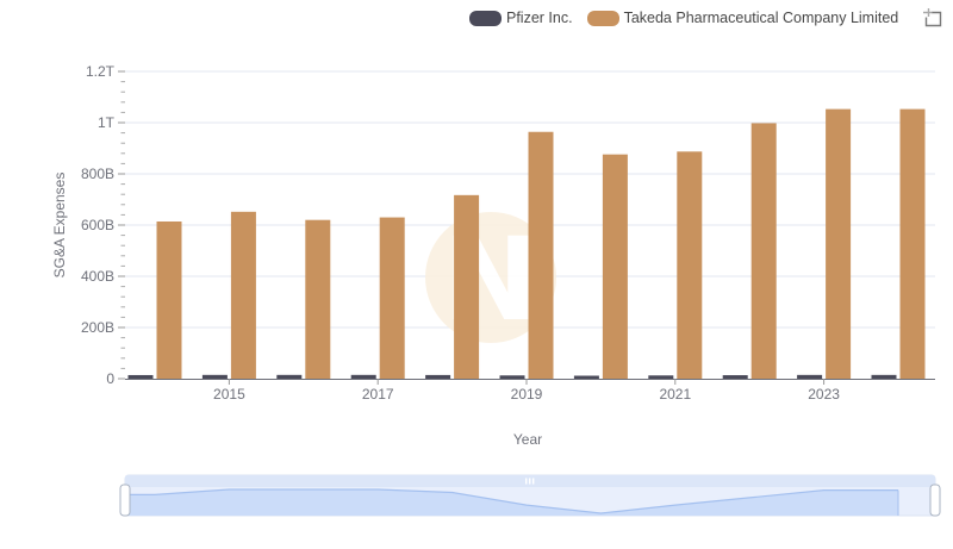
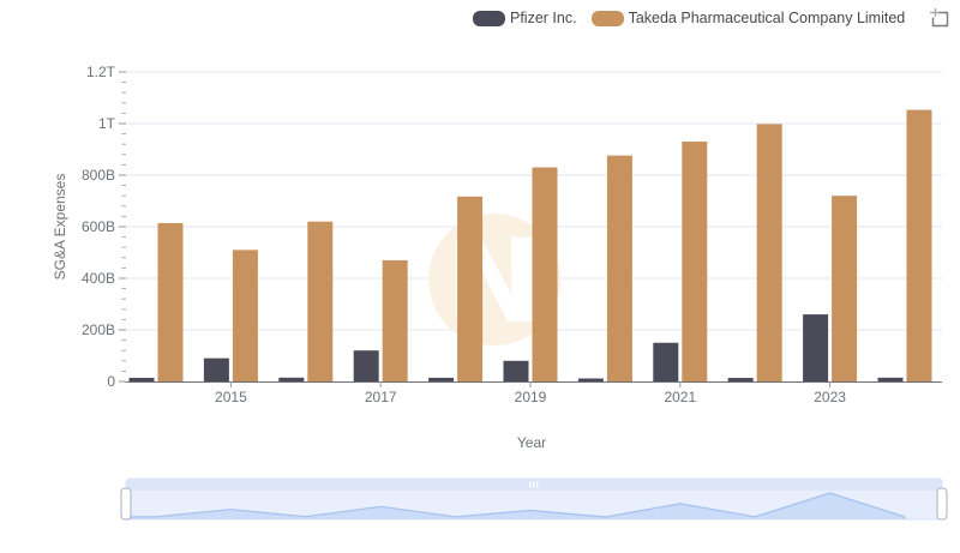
Pfizer Inc./2015: 10B -> 90B
Takeda Pharmaceutical Company Limited/2015: 650B -> 510B
Pfizer Inc./2017: 10B -> 120B
Takeda Pharmaceutical Company Limited/2017: 630B -> 470B
Pfizer Inc./2019: 10B -> 80B
Takeda Pharmaceutical Company Limited/2019: 960B -> 830B
Pfizer Inc./2021: 10B -> 150B
Takeda Pharmaceutical Company Limited/2021: 890B -> 930B
Pfizer Inc./2023: 10B -> 260B
Takeda Pharmaceutical Company Limited/2023: 1050B -> 720B
